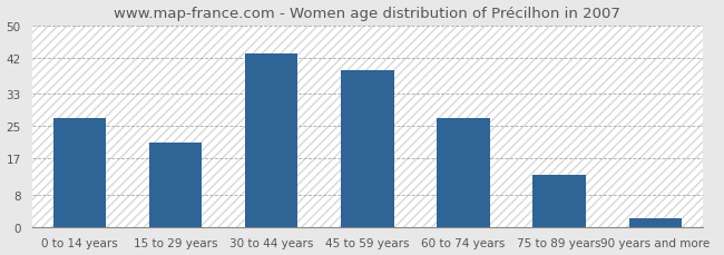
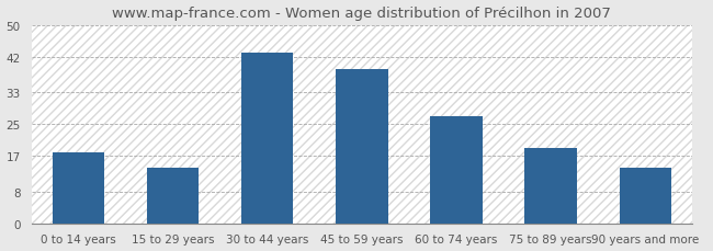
0 to 14 years: 27 -> 18
15 to 29 years: 21 -> 14
75 to 89 years: 13 -> 19
90 years and more: 2 -> 14
